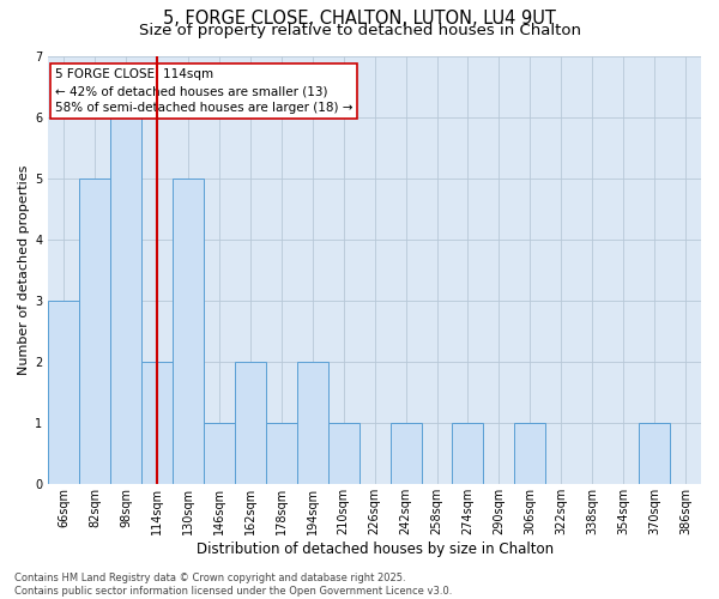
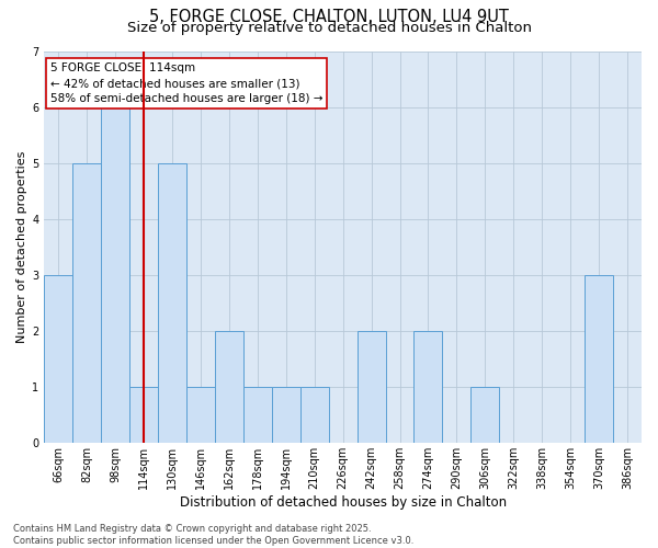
114sqm: 2 -> 1
194sqm: 2 -> 1
242sqm: 1 -> 2
274sqm: 1 -> 2
370sqm: 1 -> 3
